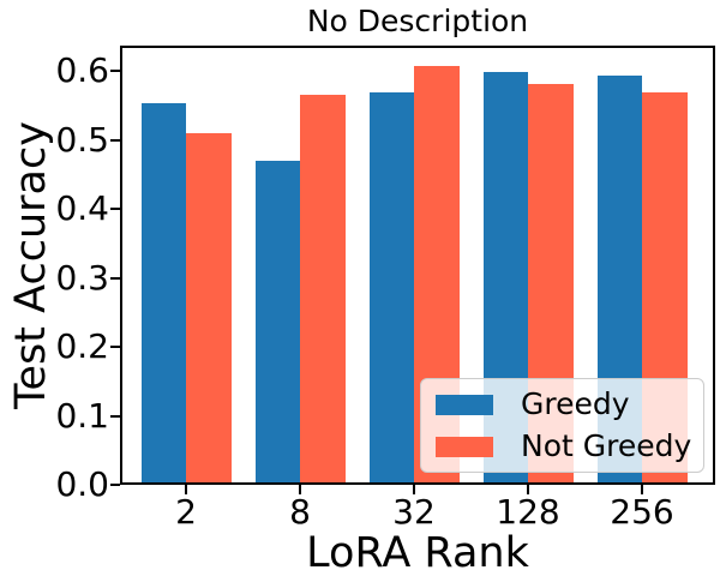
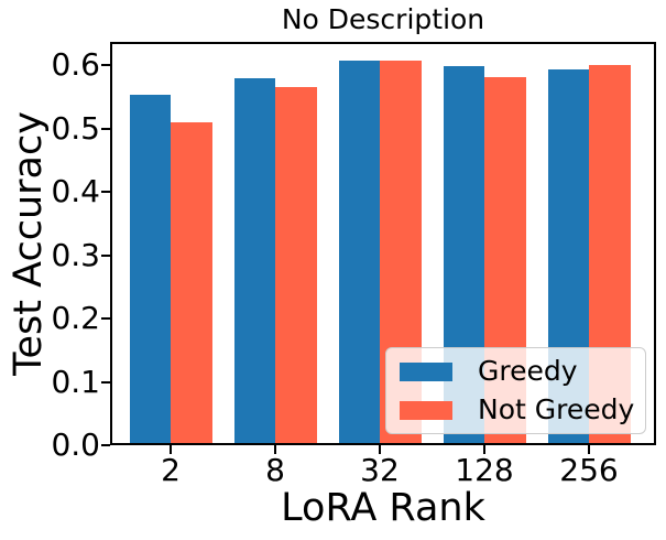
Greedy/8: 0.47 -> 0.58
Greedy/32: 0.57 -> 0.61
Not Greedy/256: 0.57 -> 0.60
